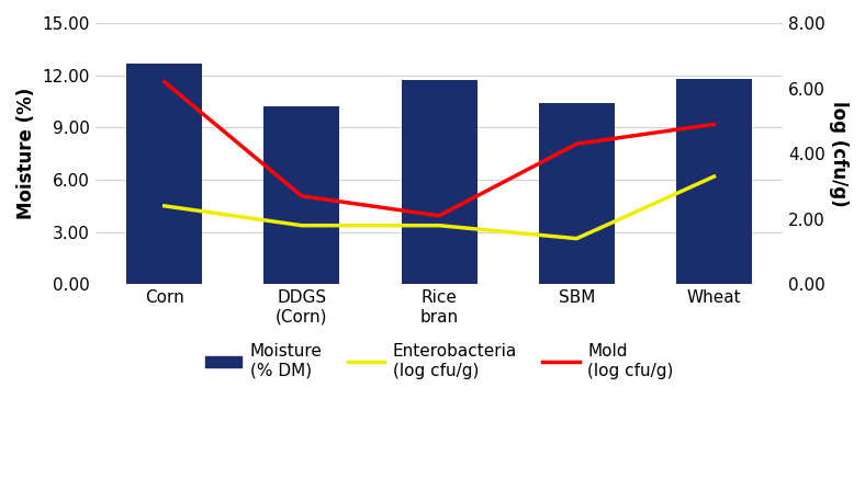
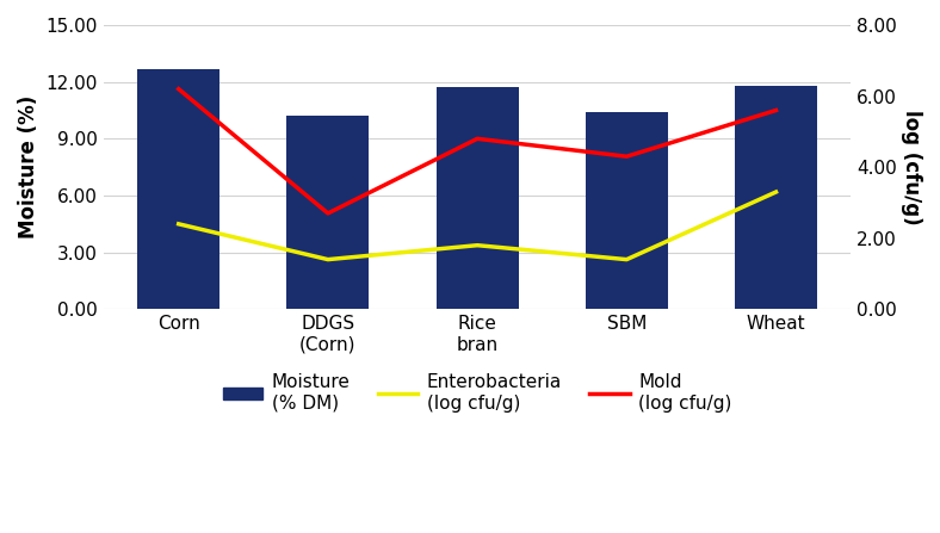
Enterobacteria (log cfu/g)/DDGS (Corn): 1.8 -> 1.4
Mold (log cfu/g)/Rice bran: 2.1 -> 4.8
Mold (log cfu/g)/Wheat: 4.9 -> 5.6
